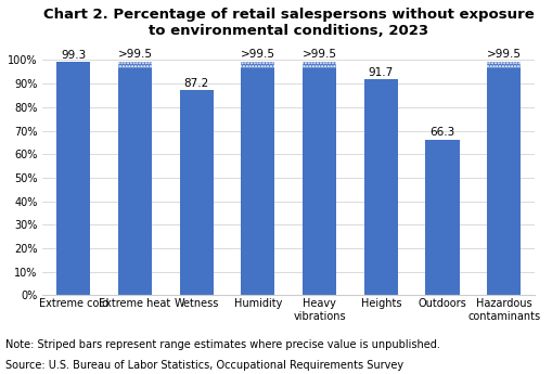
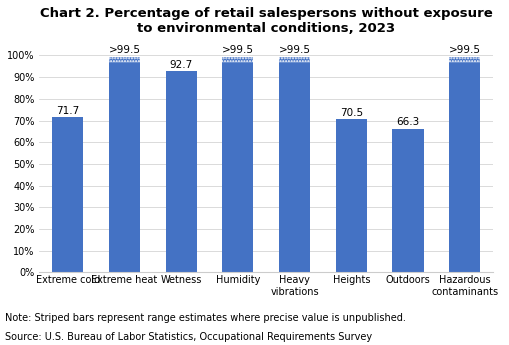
Extreme cold: 99.3 -> 71.7
Wetness: 87.2 -> 92.7
Heights: 91.7 -> 70.5
